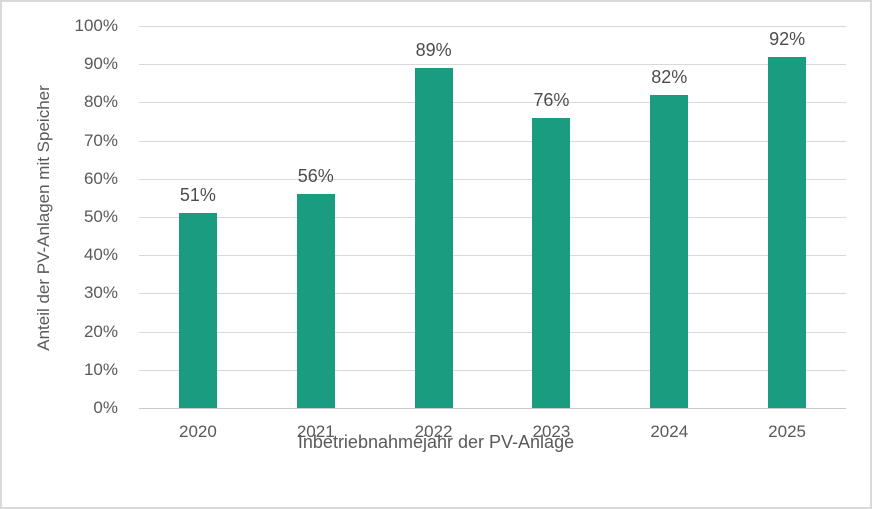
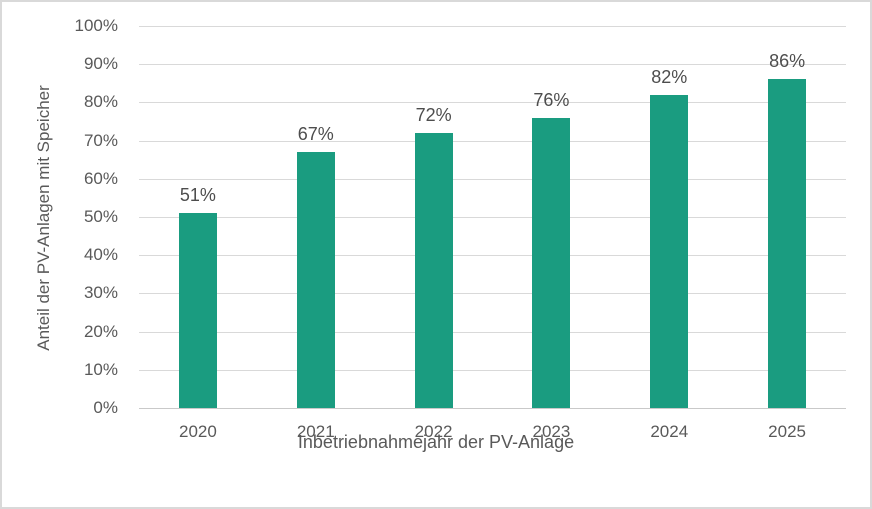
2021: 56% -> 67%
2022: 89% -> 72%
2025: 92% -> 86%
